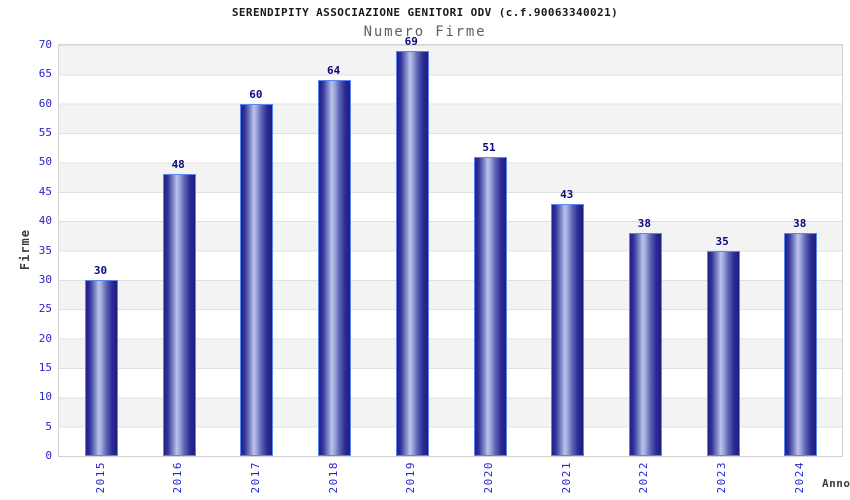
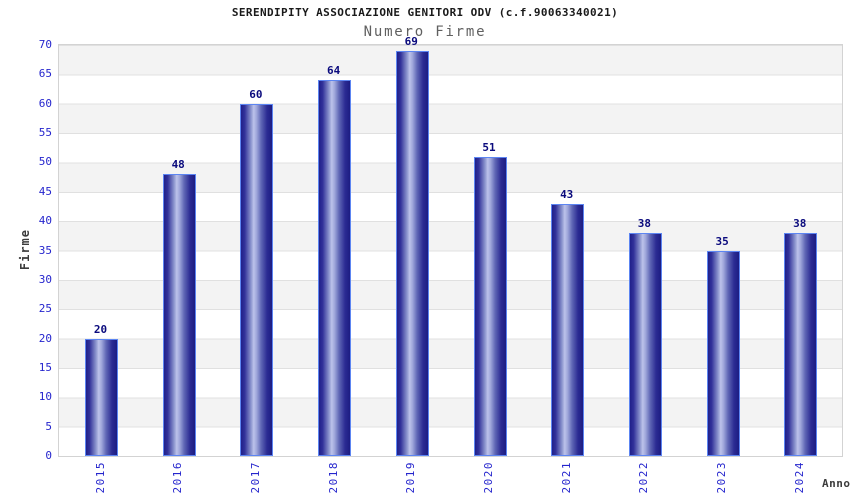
2015: 30 -> 20
